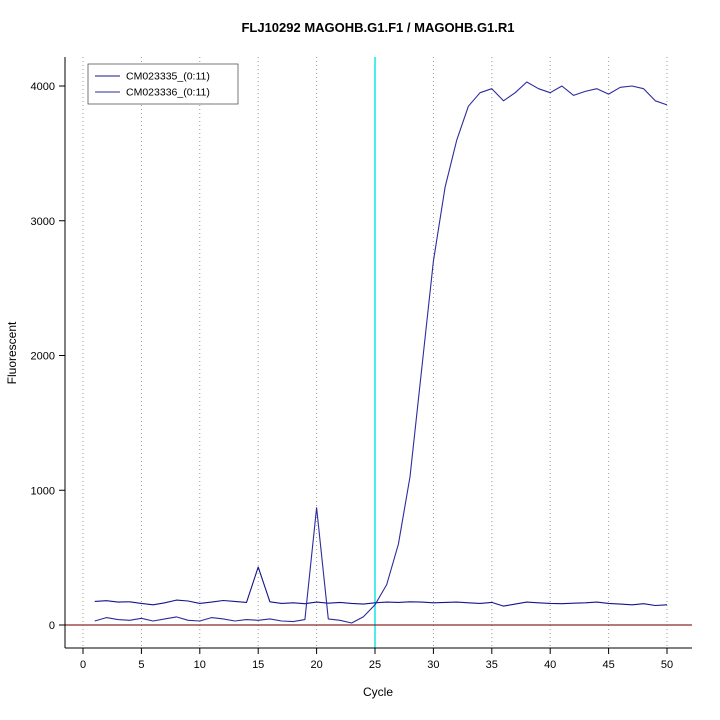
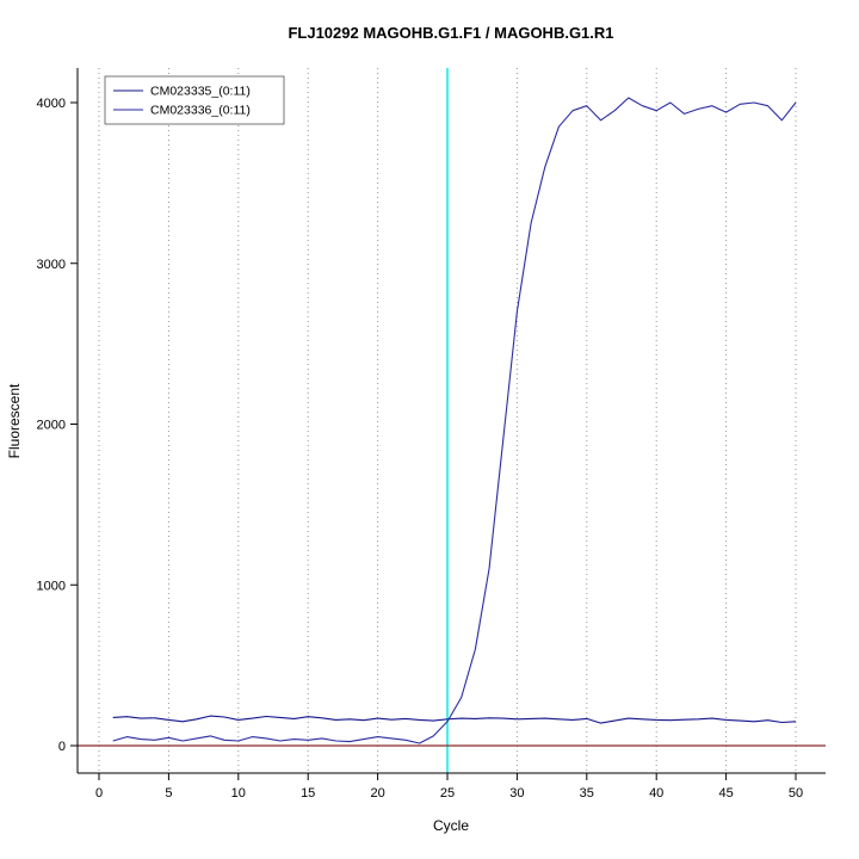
CM023335_(0:11)/15: 430 -> 180
CM023336_(0:11)/20: 870 -> 60
CM023336_(0:11)/50: 3860 -> 4000
